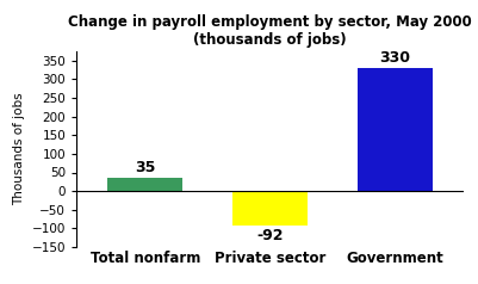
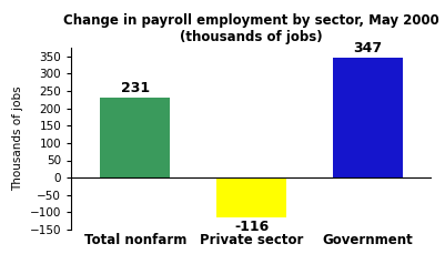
Total nonfarm: 35 -> 231
Private sector: -92 -> -116
Government: 330 -> 347
